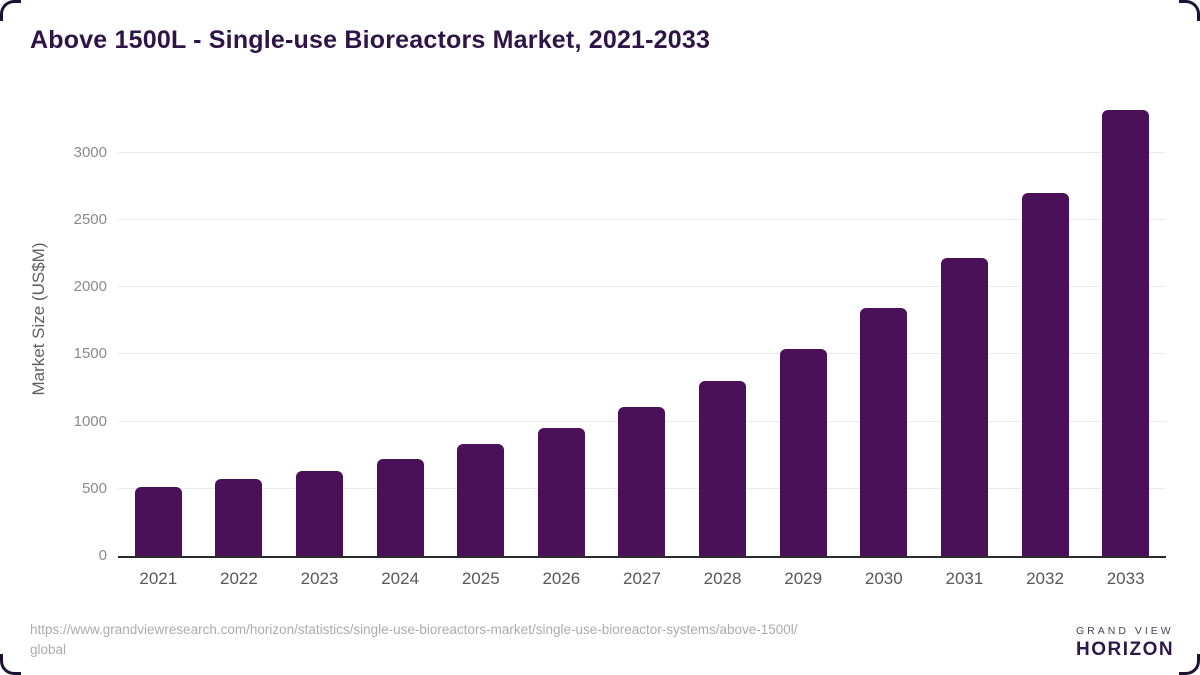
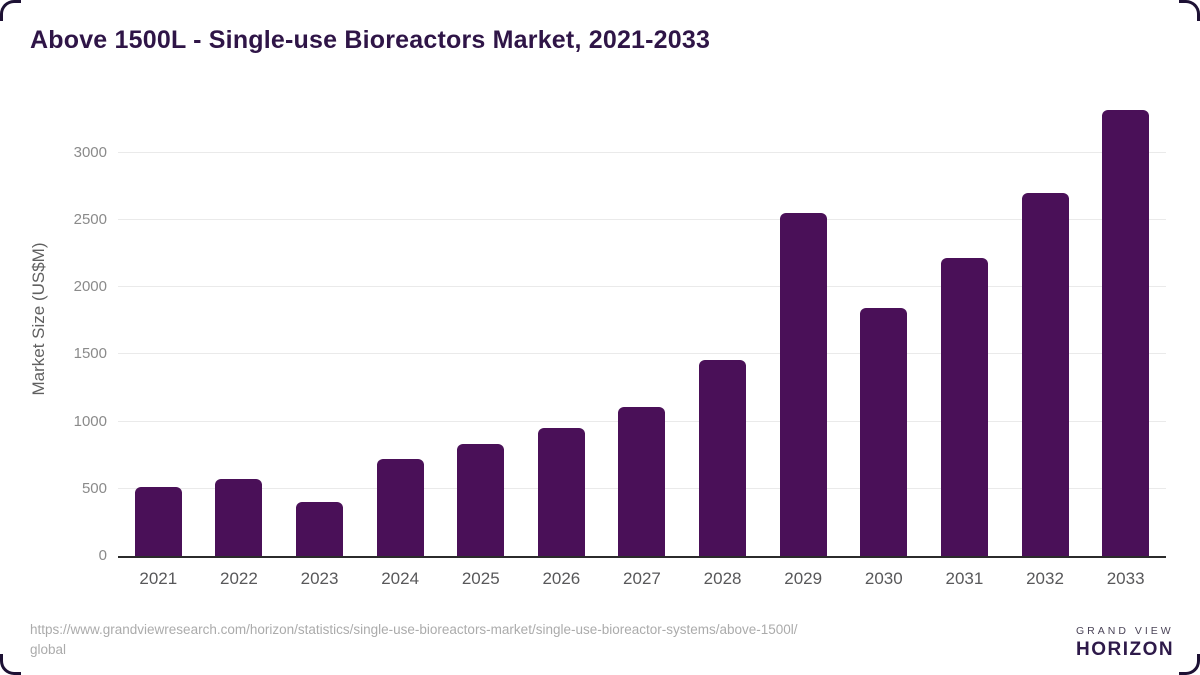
2023: 630 -> 400
2028: 1300 -> 1460
2029: 1540 -> 2550
